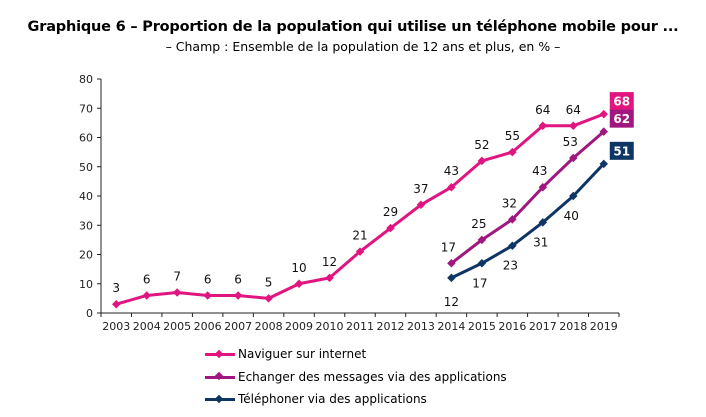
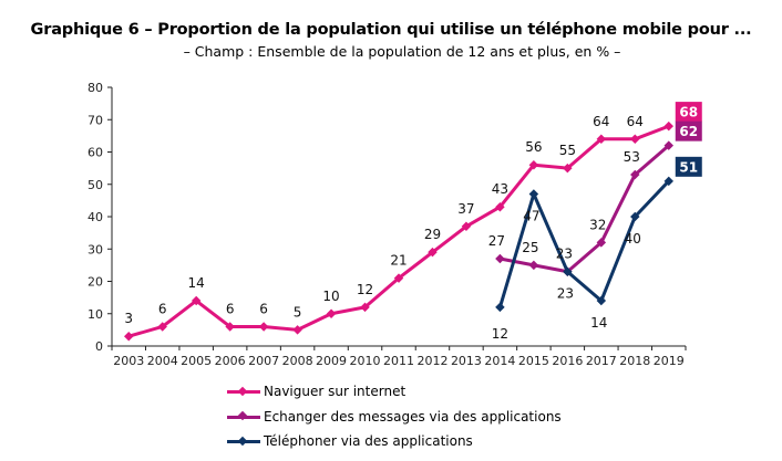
Naviguer sur internet/2005: 7 -> 14
Echanger des messages via des applications/2014: 17 -> 27
Naviguer sur internet/2015: 52 -> 56
Téléphoner via des applications/2015: 17 -> 47
Echanger des messages via des applications/2016: 32 -> 23
Echanger des messages via des applications/2017: 43 -> 32
Téléphoner via des applications/2017: 31 -> 14
